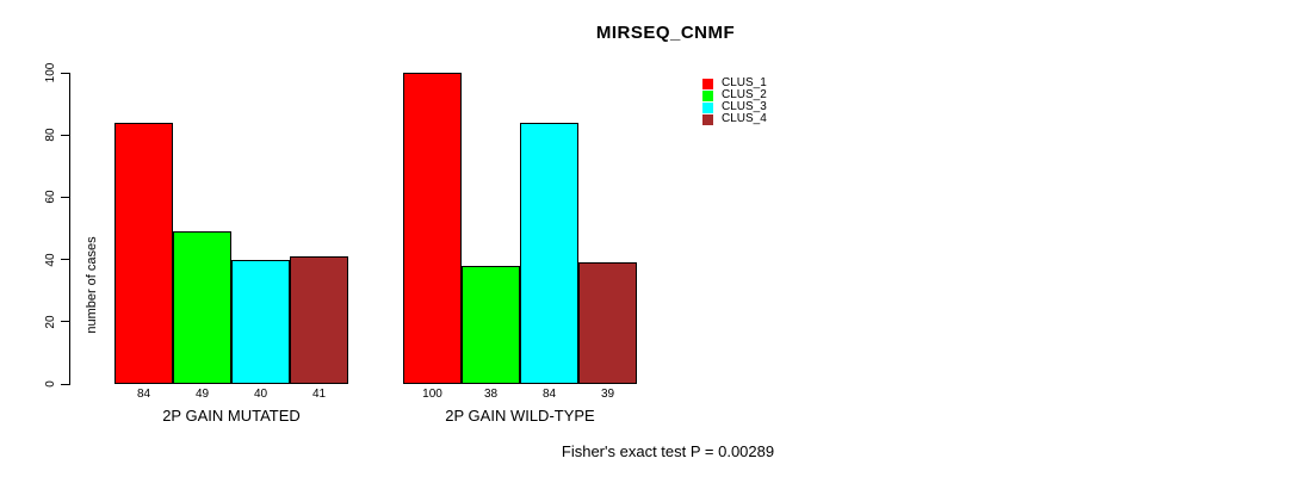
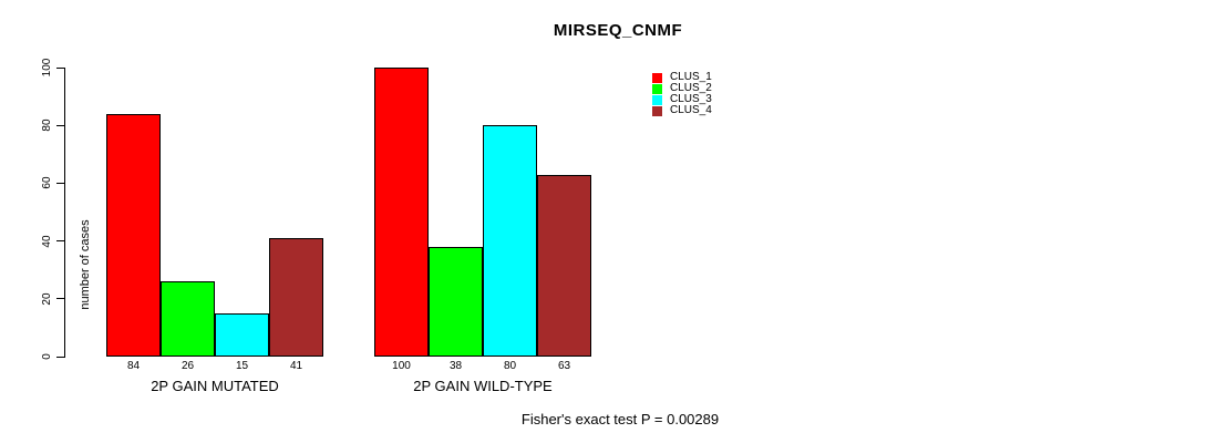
CLUS_2/2P GAIN MUTATED: 49 -> 26
CLUS_3/2P GAIN MUTATED: 40 -> 15
CLUS_3/2P GAIN WILD-TYPE: 84 -> 80
CLUS_4/2P GAIN WILD-TYPE: 39 -> 63
